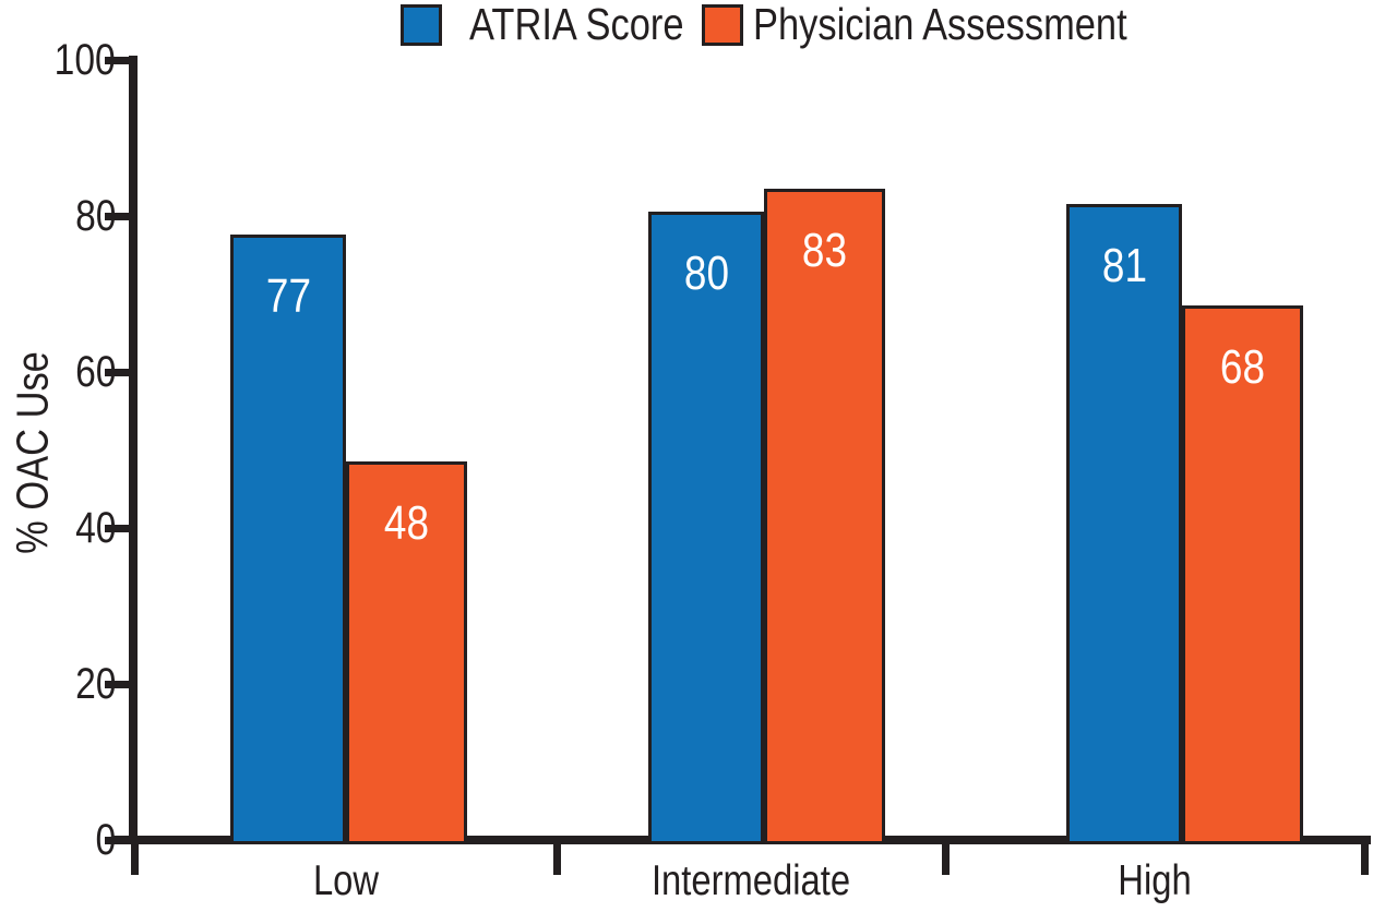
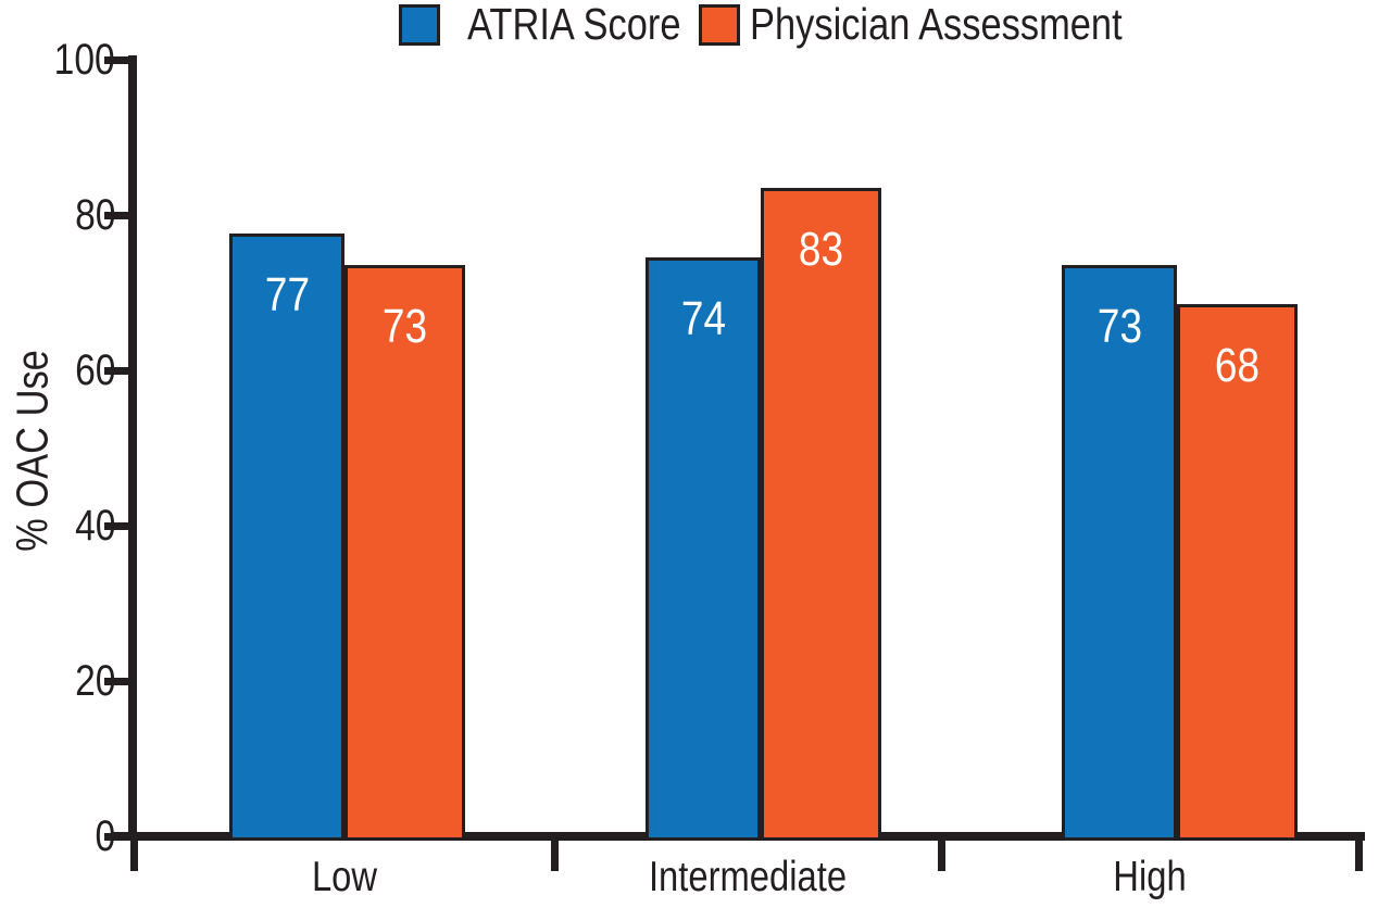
Physician Assessment/Low: 48 -> 73
ATRIA Score/Intermediate: 80 -> 74
ATRIA Score/High: 81 -> 73
